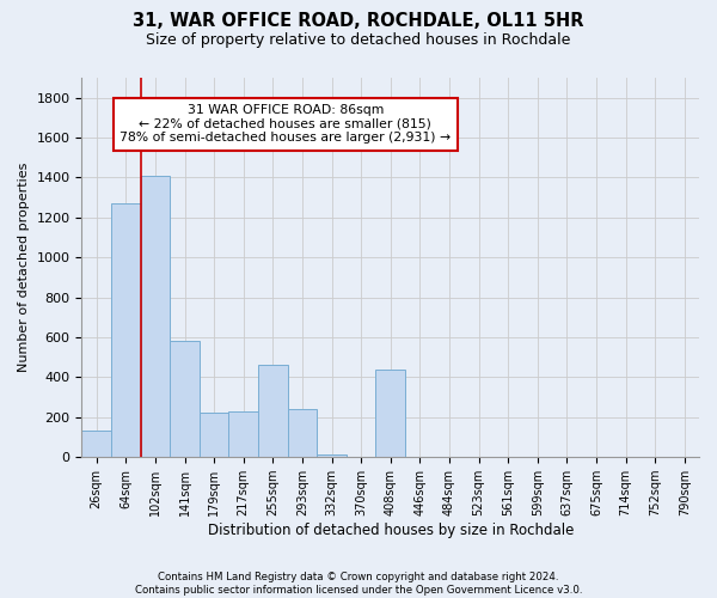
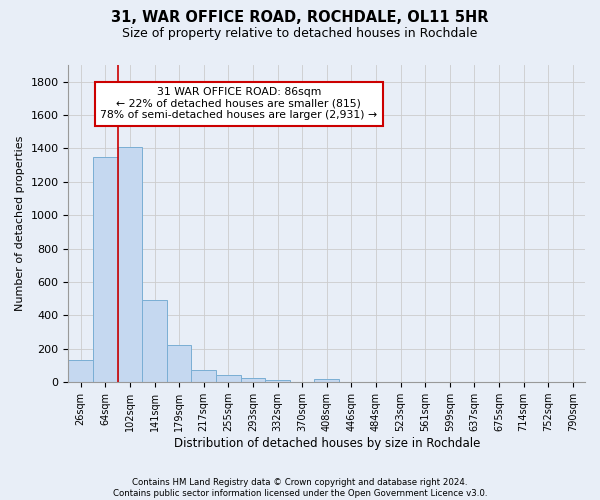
64sqm: 1270 -> 1350
141sqm: 580 -> 490
217sqm: 230 -> 80
255sqm: 460 -> 40
293sqm: 240 -> 30
408sqm: 440 -> 20
